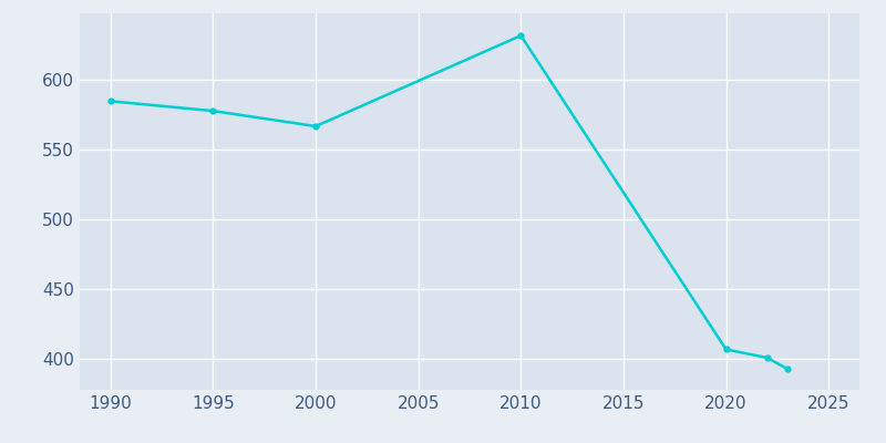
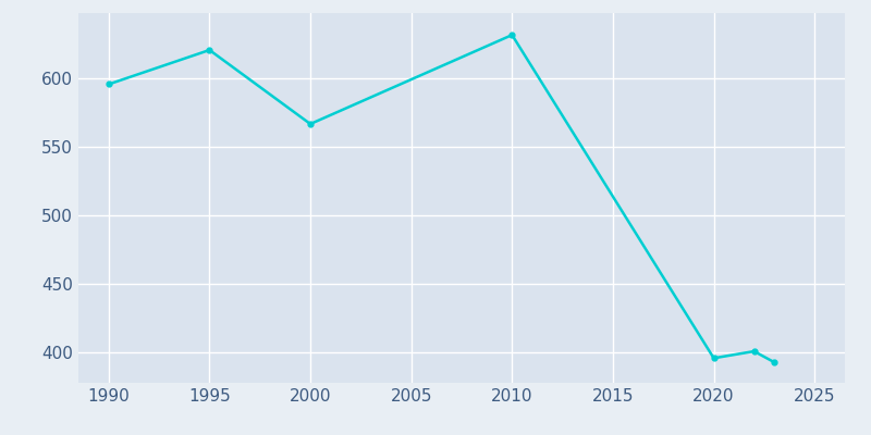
1990: 585 -> 596
1995: 578 -> 621
2020: 407 -> 396
